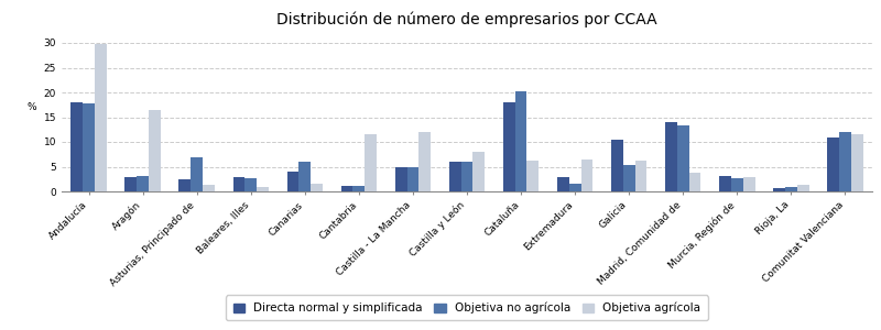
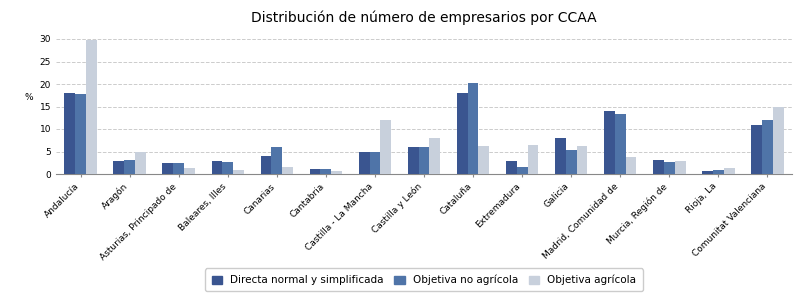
Objetiva agrícola/Aragón: 16.5 -> 4.9
Objetiva no agrícola/Asturias, Principado de: 7.0 -> 2.5
Objetiva agrícola/Cantabria: 11.5 -> 0.7
Directa normal y simplificada/Galicia: 10.5 -> 8.0
Objetiva agrícola/Comunitat Valenciana: 11.5 -> 14.8
